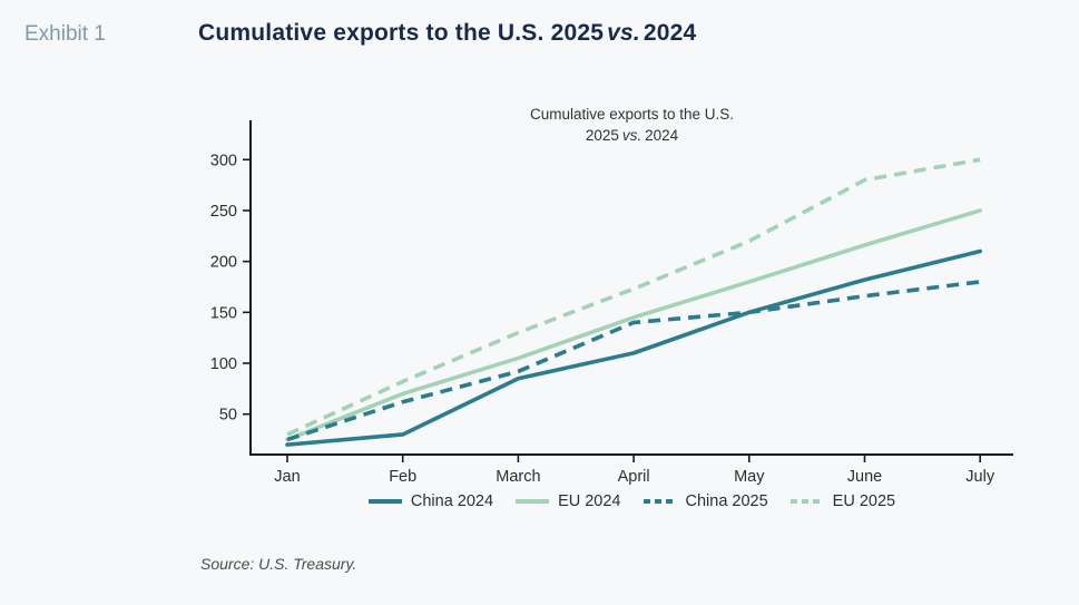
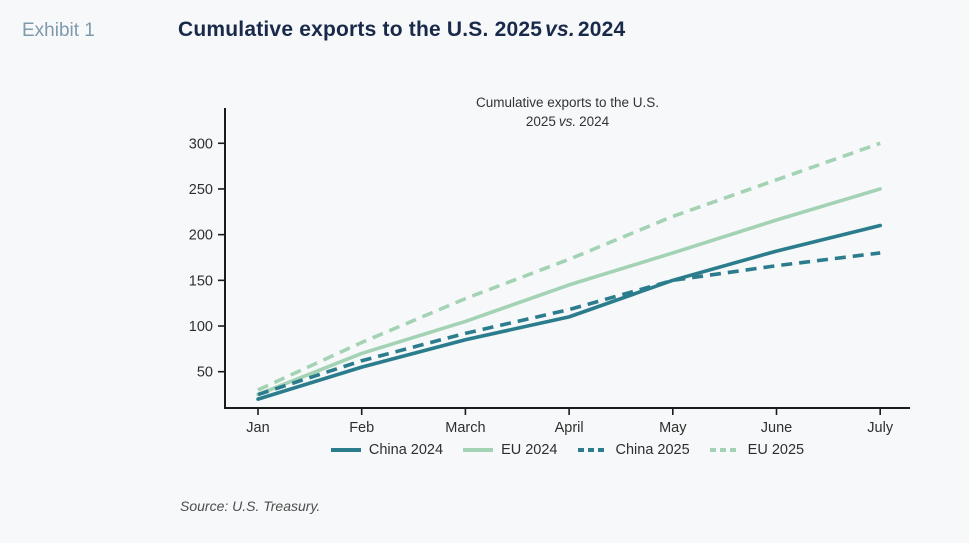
China 2024/Feb: 30 -> 60
China 2025/April: 140 -> 120
EU 2025/June: 280 -> 260
